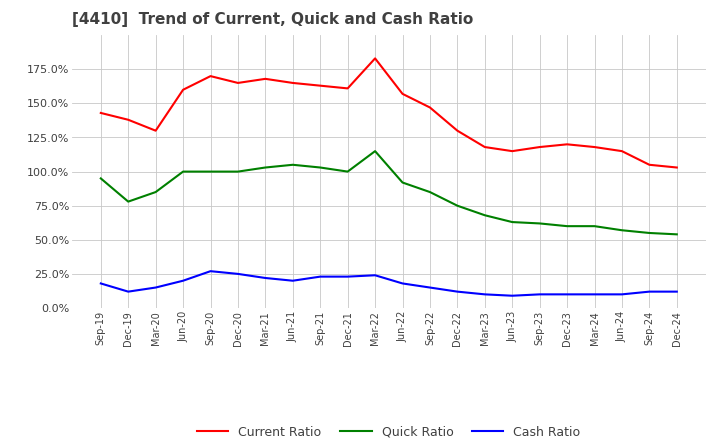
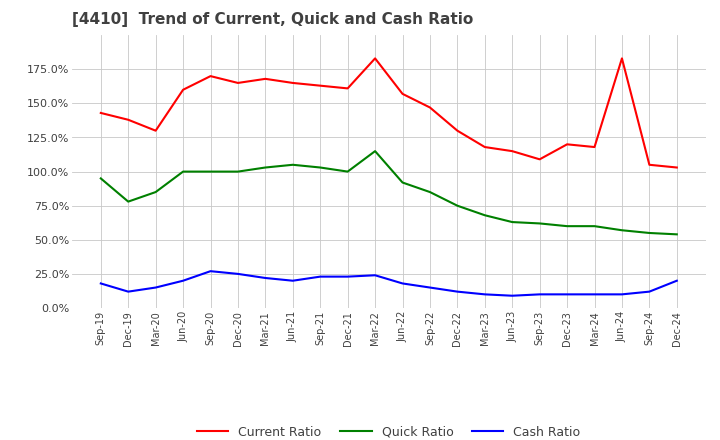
Current Ratio/Sep-23: 118% -> 109%
Current Ratio/Jun-24: 115% -> 183%
Cash Ratio/Dec-24: 12% -> 20%
